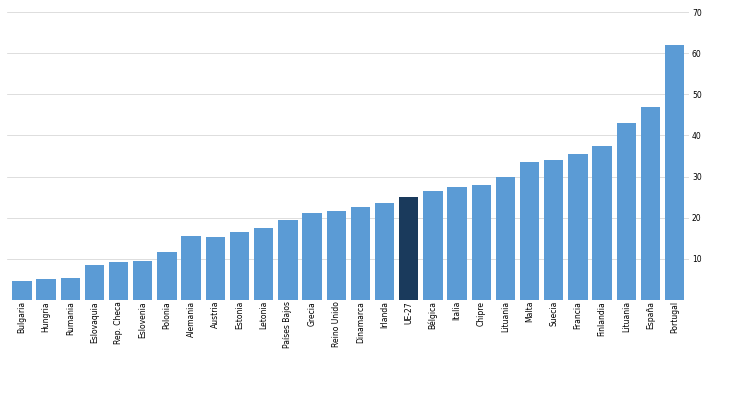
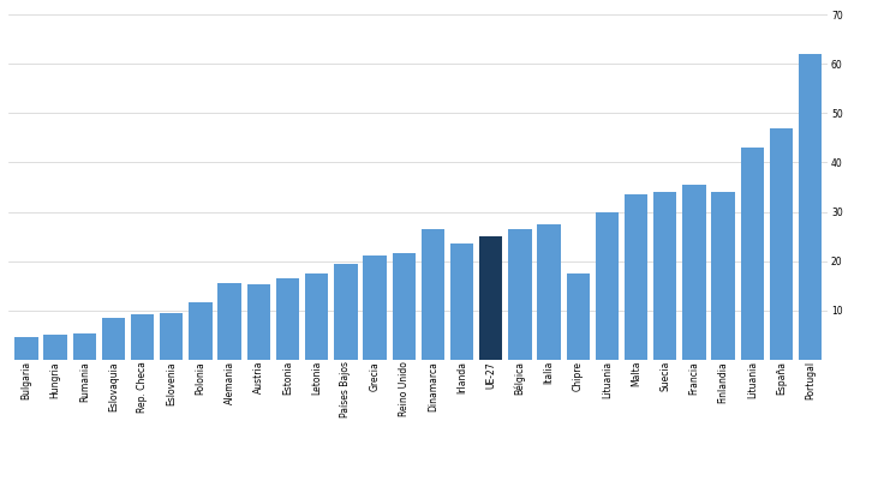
Dinamarca: 22.5 -> 26.5
Chipre: 28.0 -> 17.5
Finlandia: 37.5 -> 34.0
